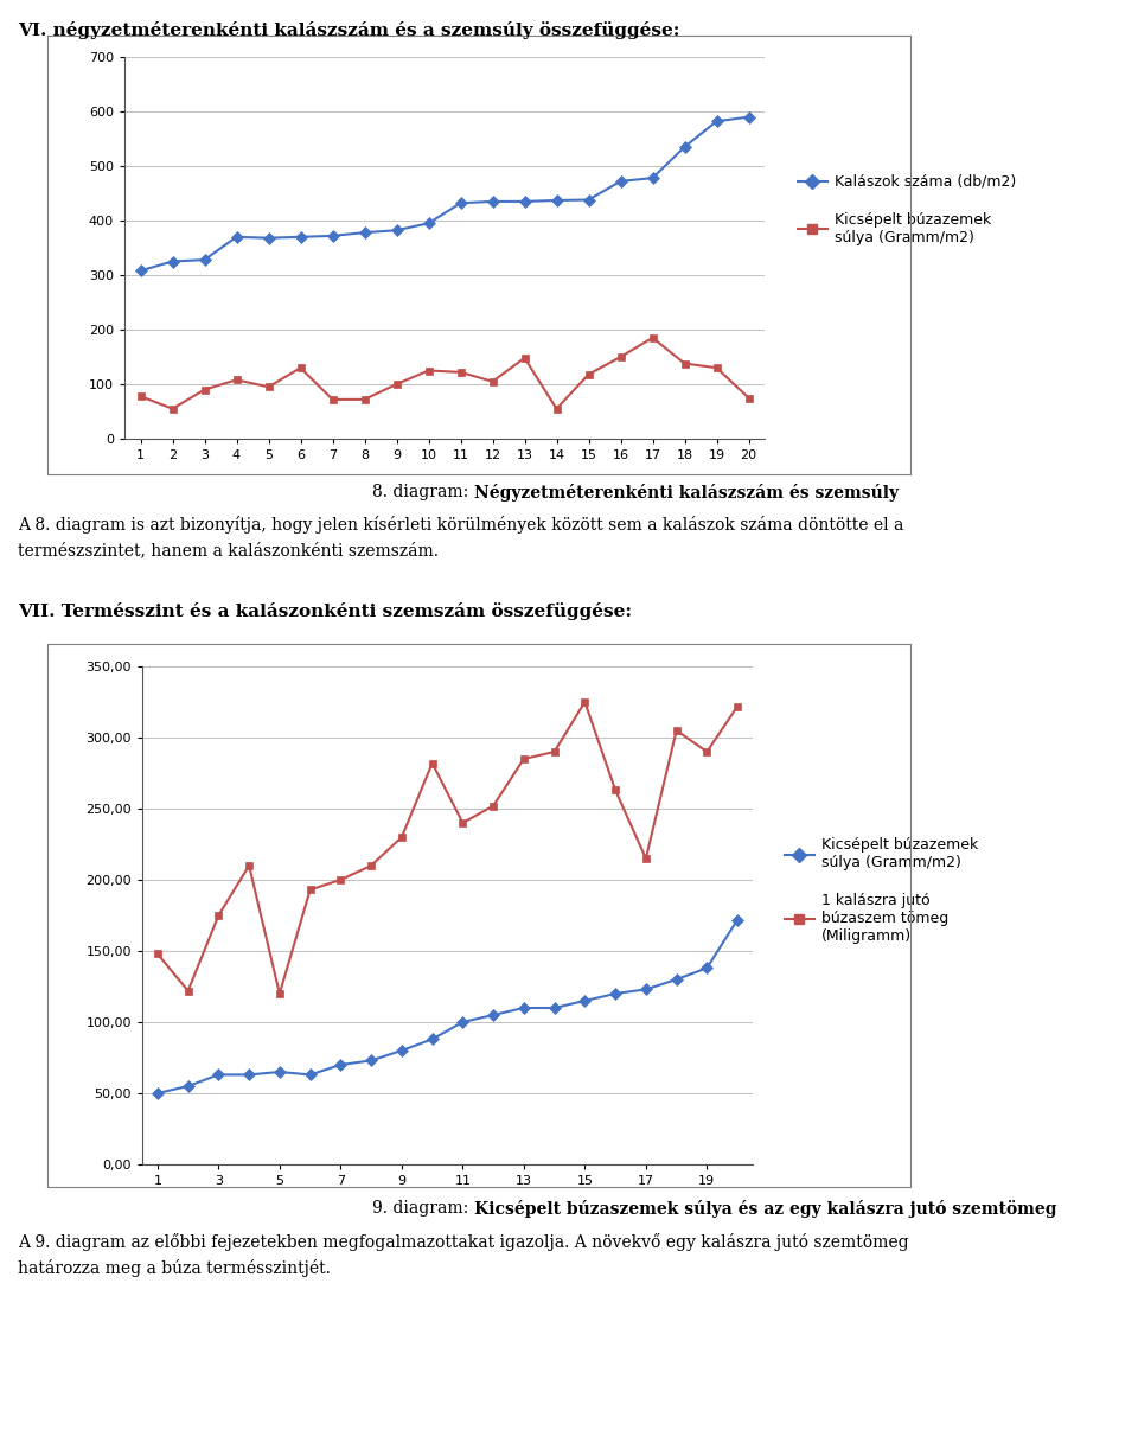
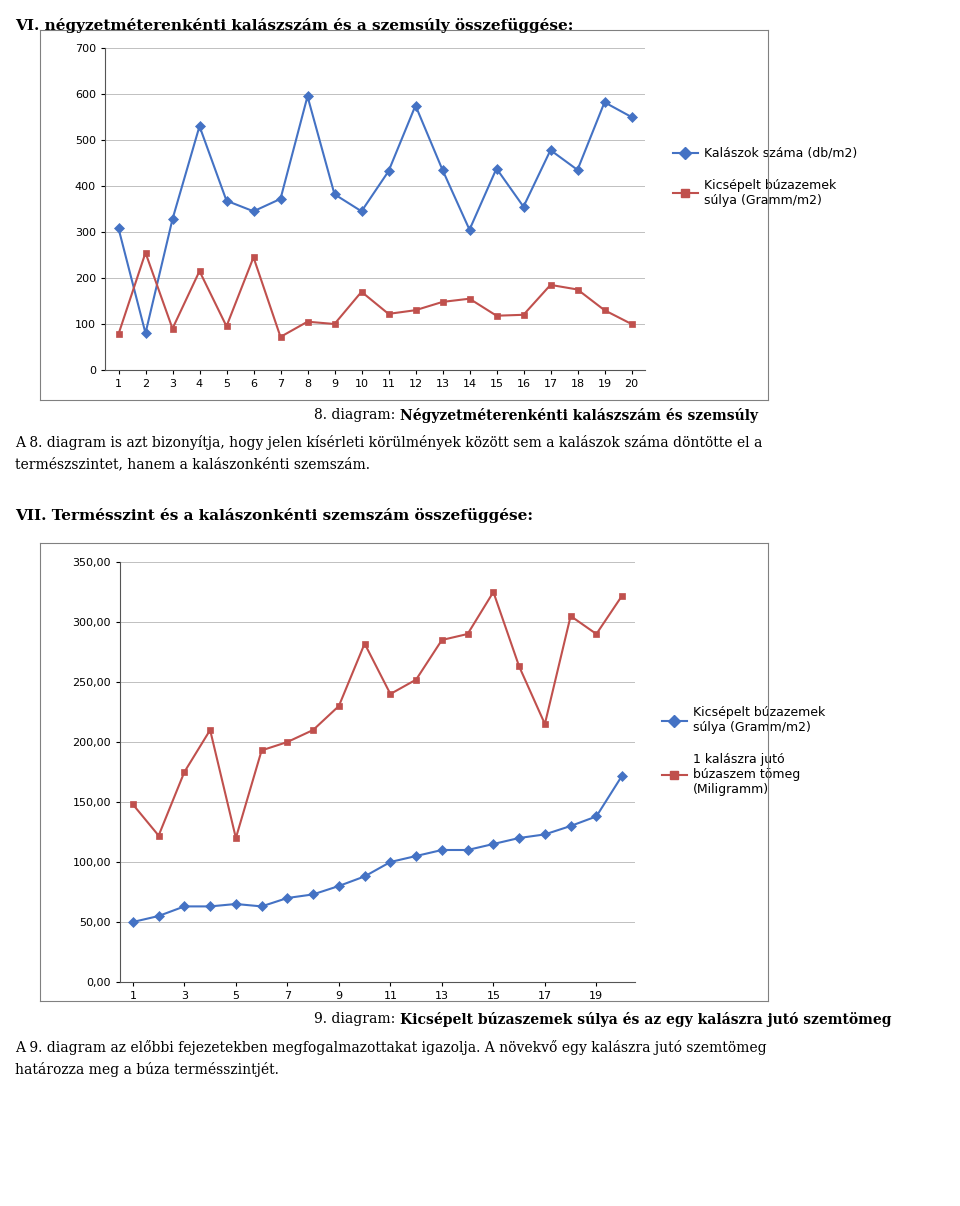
Kalászok száma (db/m2)/2: 325 -> 80
Kicsépelt búzazemek súlya (Gramm/m2)/2: 55 -> 255
Kalászok száma (db/m2)/4: 370 -> 530
Kicsépelt búzazemek súlya (Gramm/m2)/4: 108 -> 215
Kalászok száma (db/m2)/6: 370 -> 345
Kicsépelt búzazemek súlya (Gramm/m2)/6: 130 -> 245
Kalászok száma (db/m2)/8: 378 -> 595
Kicsépelt búzazemek súlya (Gramm/m2)/8: 72 -> 105
Kalászok száma (db/m2)/10: 395 -> 345
Kicsépelt búzazemek súlya (Gramm/m2)/10: 125 -> 170
Kalászok száma (db/m2)/12: 435 -> 575
Kicsépelt búzazemek súlya (Gramm/m2)/12: 105 -> 130
Kalászok száma (db/m2)/14: 437 -> 305
Kicsépelt búzazemek súlya (Gramm/m2)/14: 55 -> 155
Kalászok száma (db/m2)/16: 472 -> 355
Kicsépelt búzazemek súlya (Gramm/m2)/16: 150 -> 120
Kalászok száma (db/m2)/18: 535 -> 435
Kicsépelt búzazemek súlya (Gramm/m2)/18: 138 -> 175
Kalászok száma (db/m2)/20: 590 -> 550
Kicsépelt búzazemek súlya (Gramm/m2)/20: 75 -> 100
